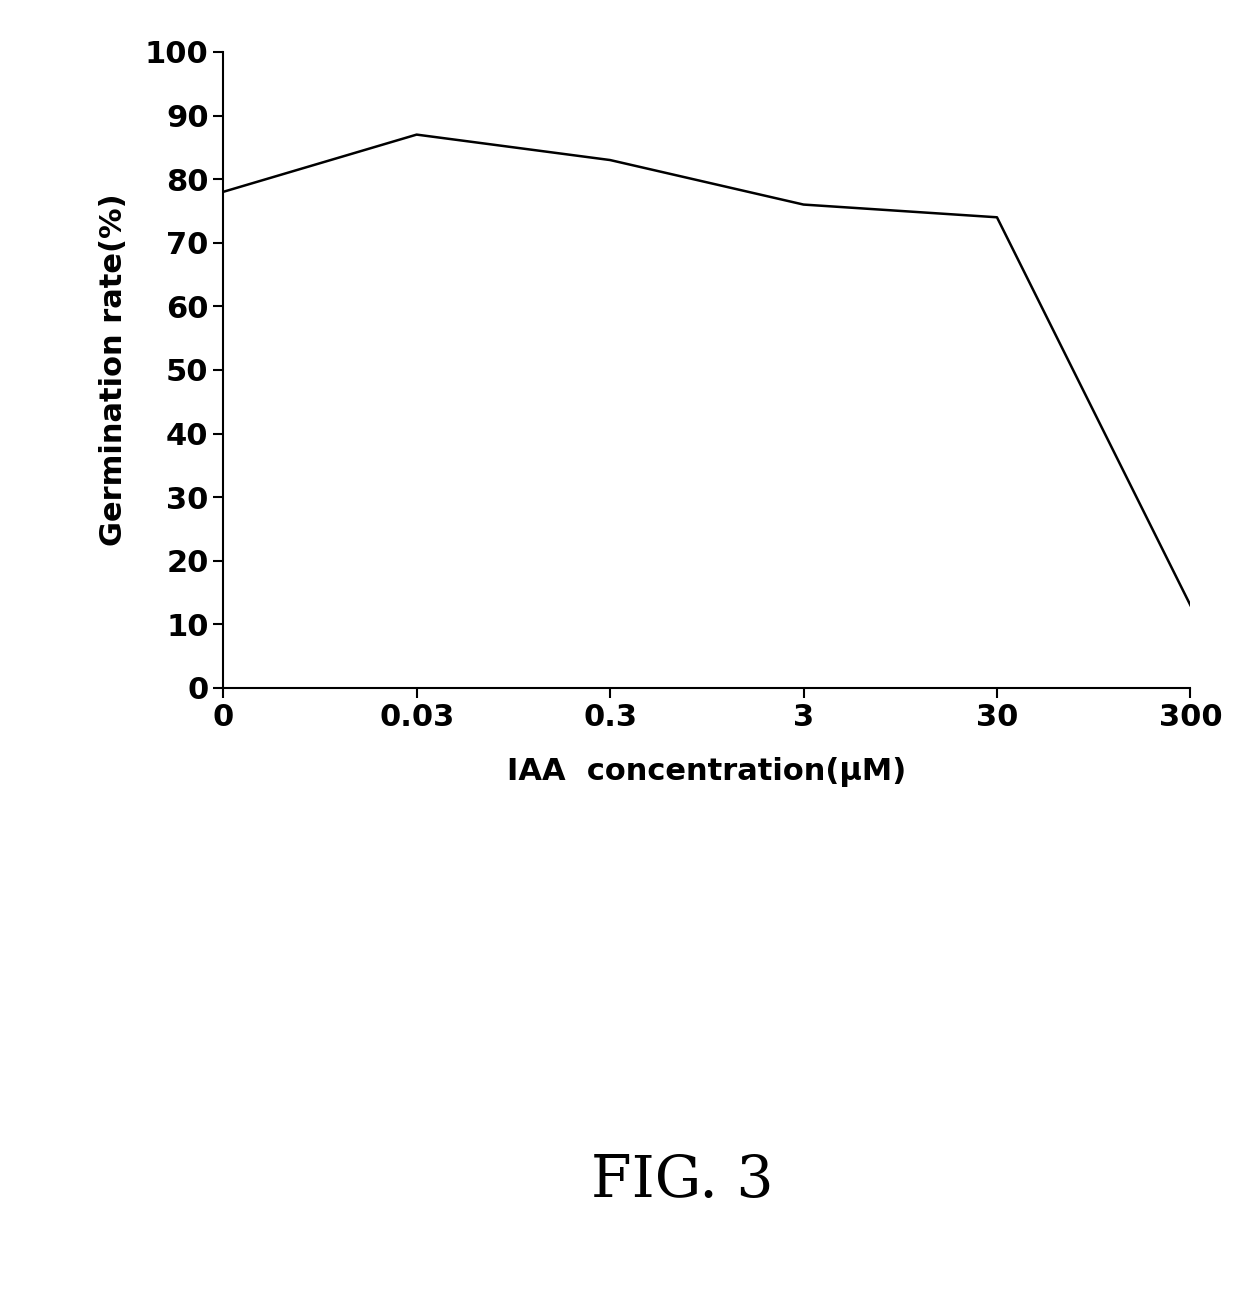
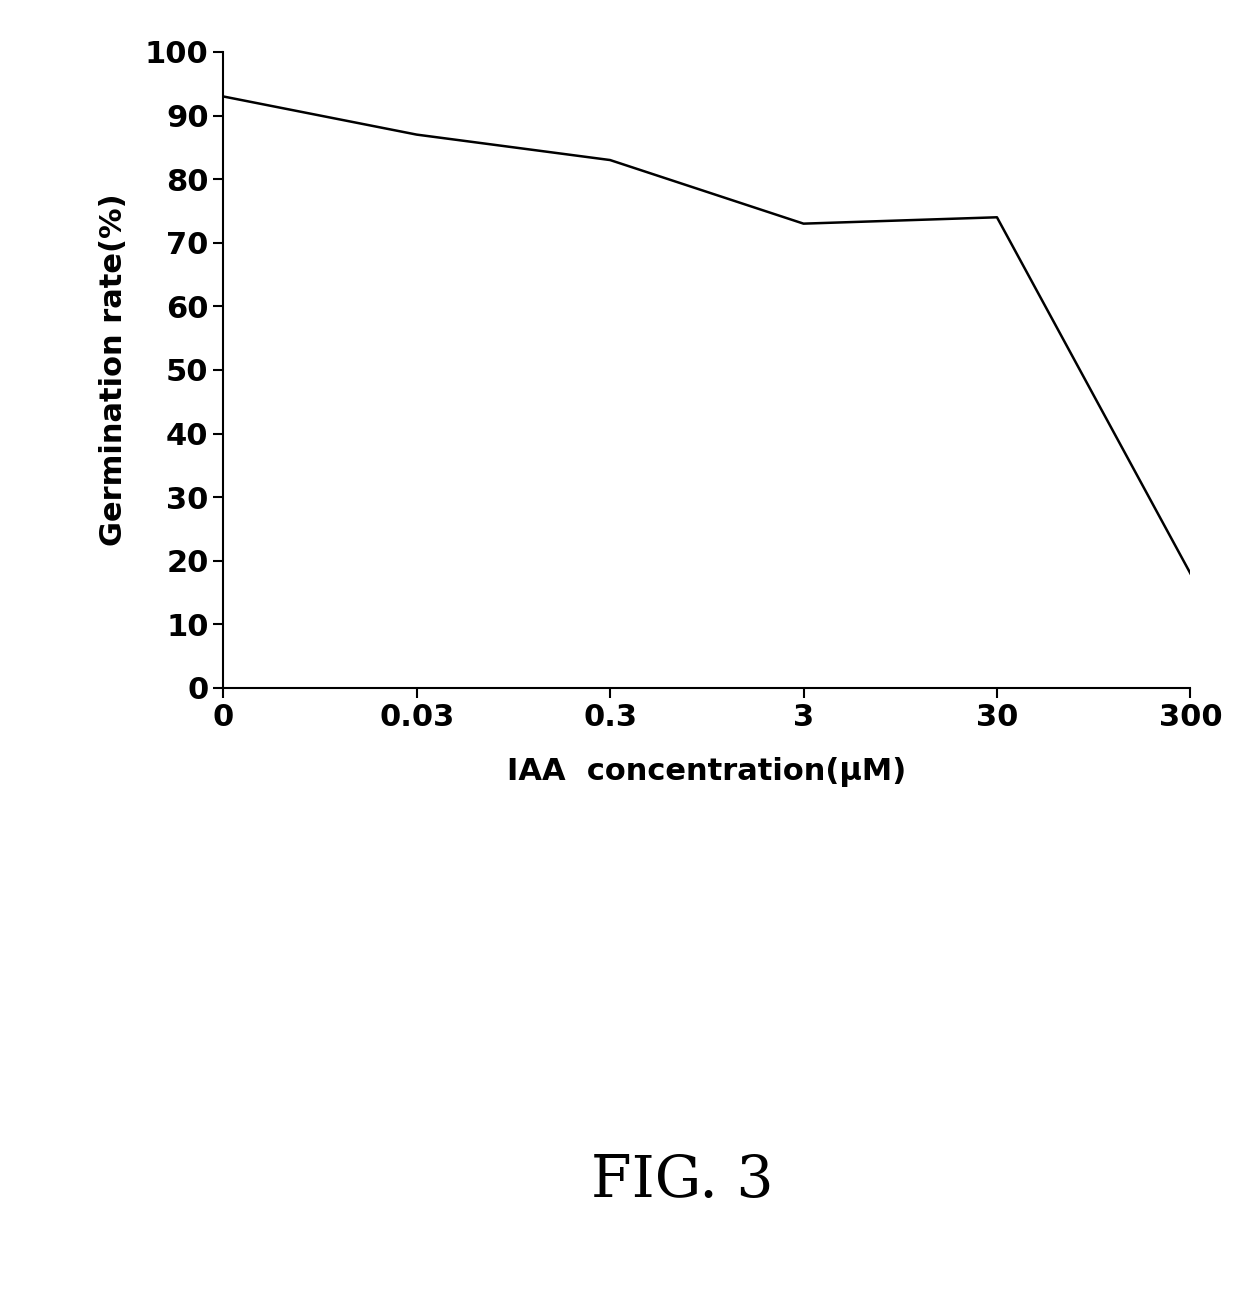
0: 78 -> 93
3: 76 -> 73
300: 13 -> 18
